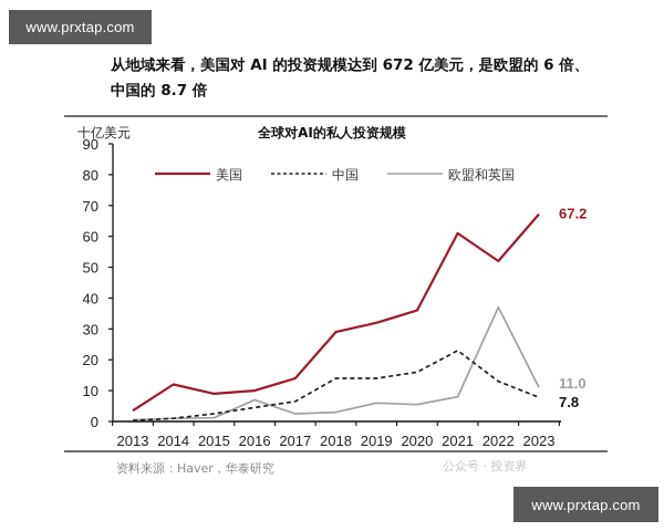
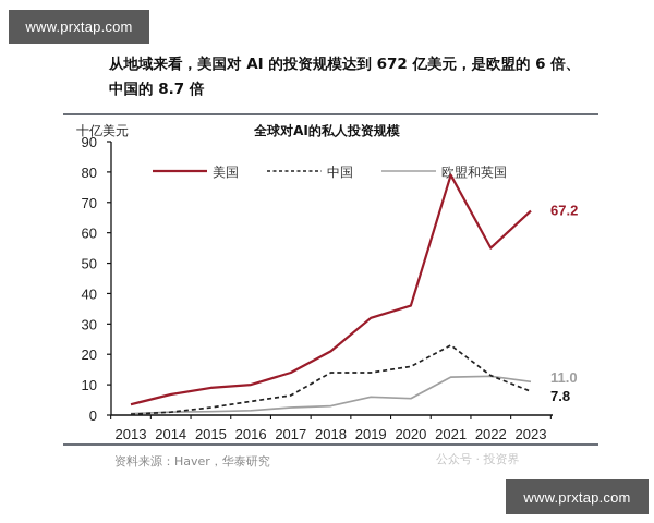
美国/2014: 12 -> 7
欧盟和英国/2016: 7 -> 2
美国/2018: 29 -> 21
美国/2021: 61 -> 79
欧盟和英国/2021: 8 -> 12
美国/2022: 52 -> 55
欧盟和英国/2022: 37 -> 13
